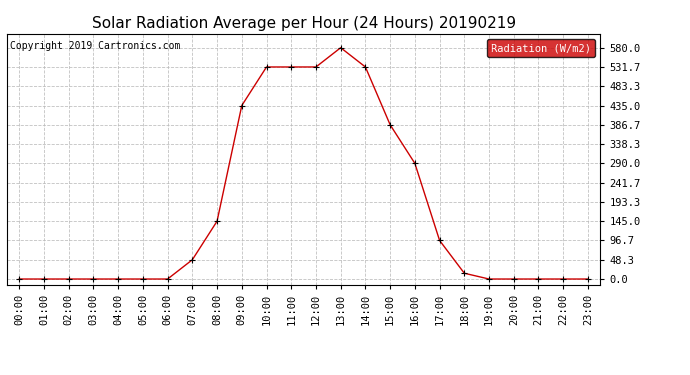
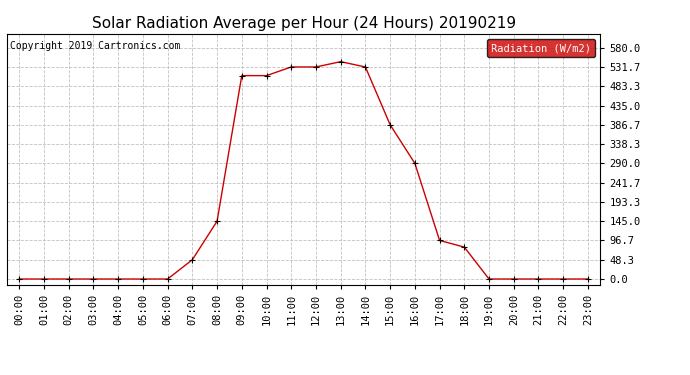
09:00: 435 -> 510
10:00: 532 -> 510
13:00: 580 -> 545
18:00: 14 -> 80
